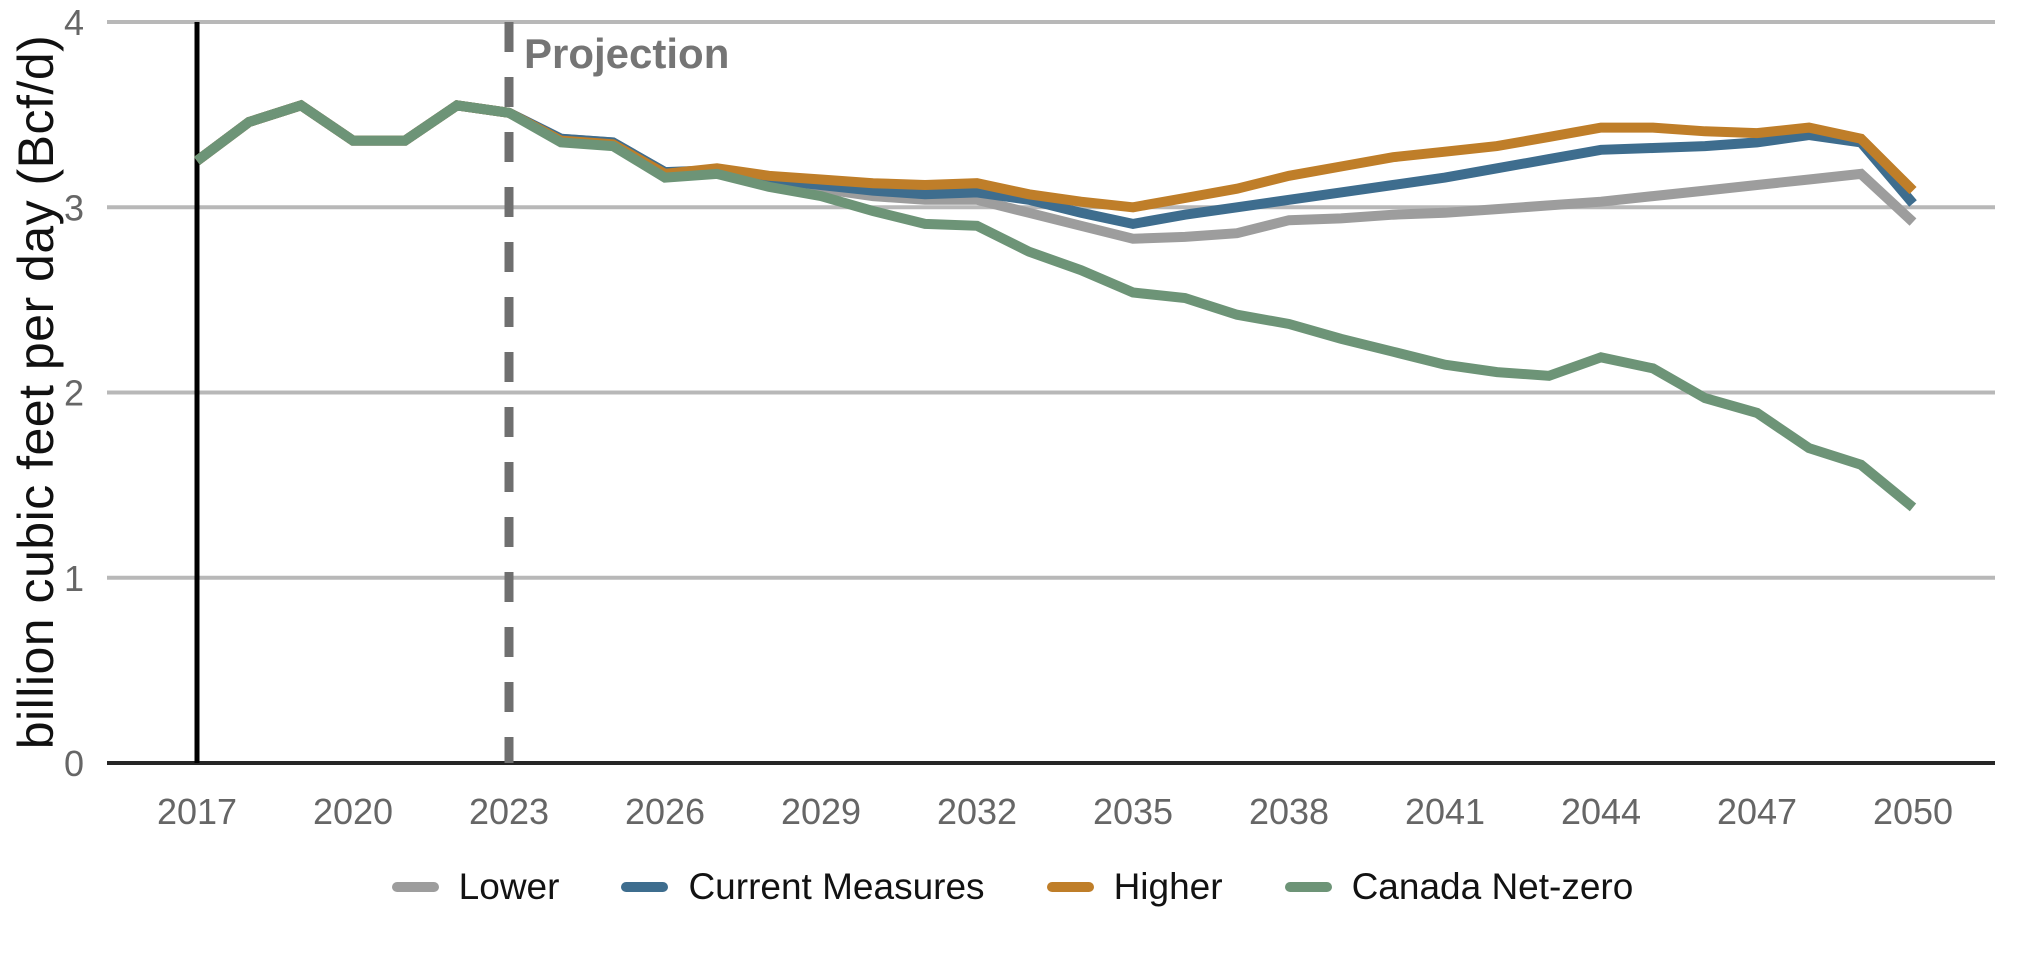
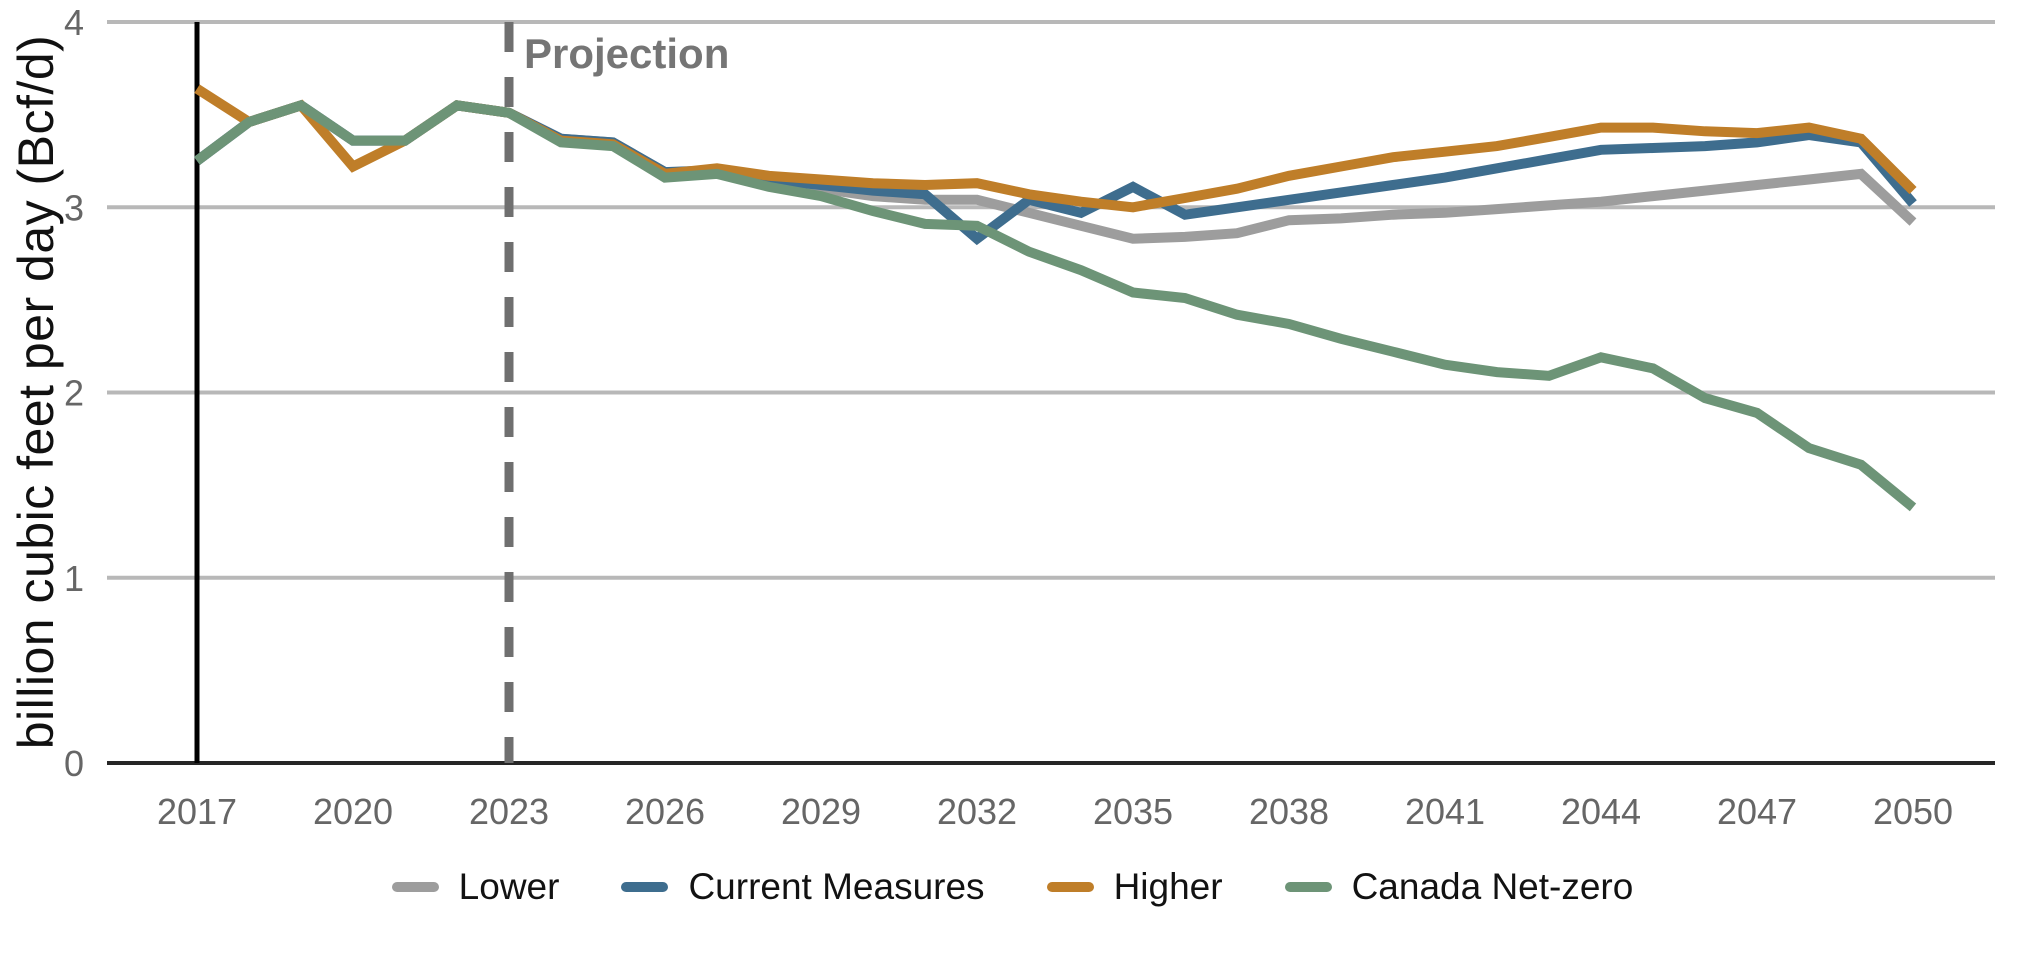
Higher/2017: 3.25 -> 3.64
Higher/2020: 3.36 -> 3.22
Current Measures/2032: 3.08 -> 2.83
Current Measures/2035: 2.91 -> 3.11
